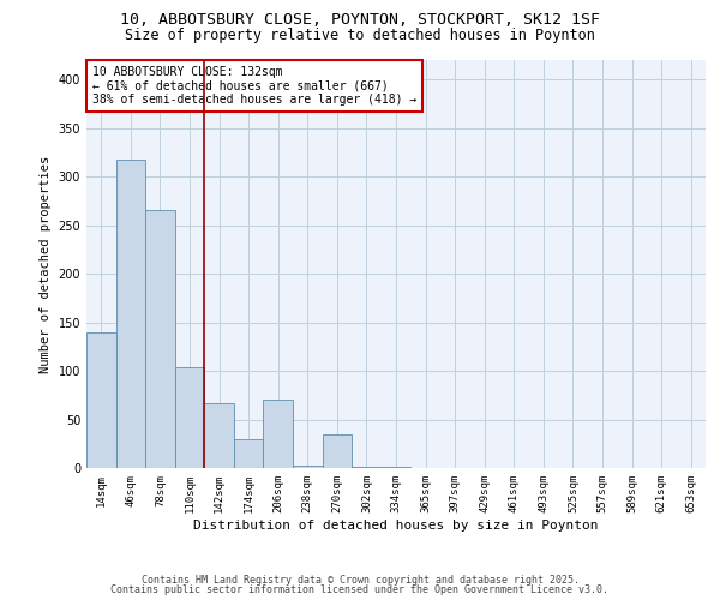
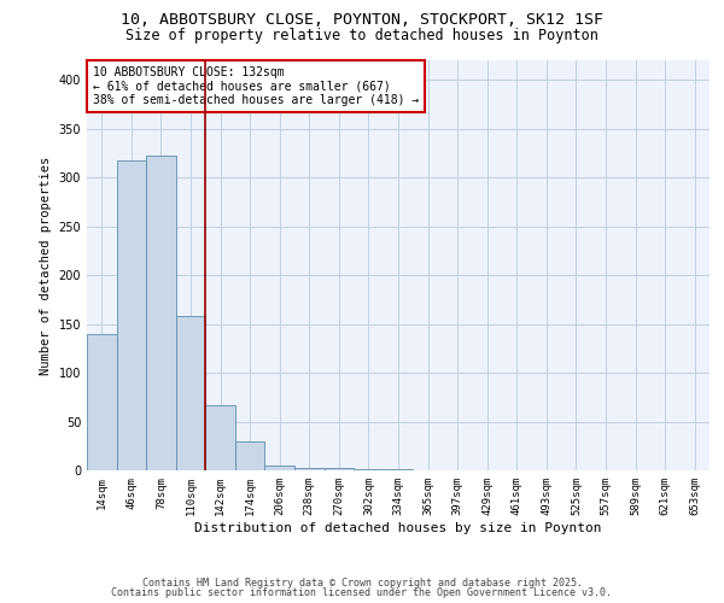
78sqm: 266 -> 323
110sqm: 104 -> 158
206sqm: 70 -> 5
270sqm: 34 -> 2
